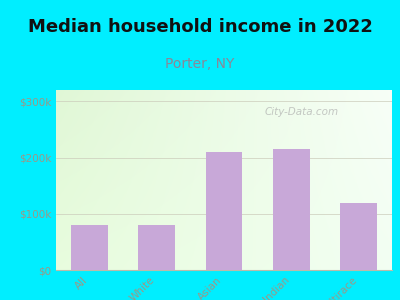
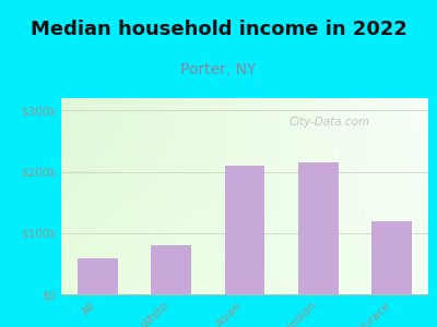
All: $80k -> $58k
